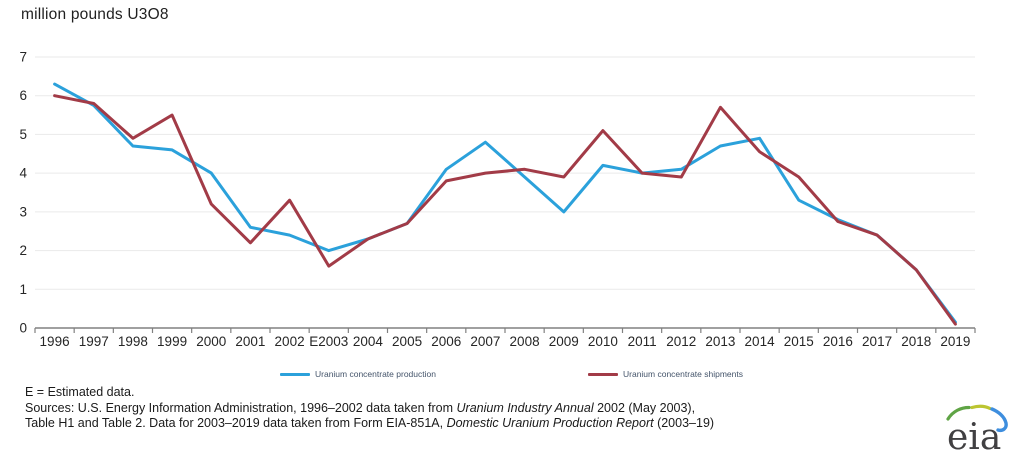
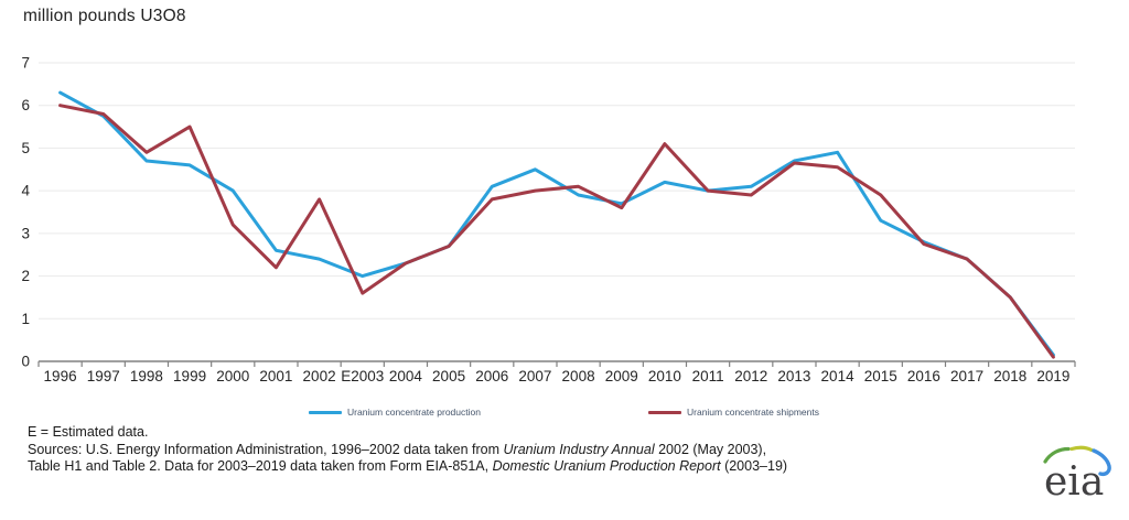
Uranium concentrate shipments/2002: 3.3 -> 3.8
Uranium concentrate production/2007: 4.8 -> 4.5
Uranium concentrate production/2009: 3.0 -> 3.7
Uranium concentrate shipments/2009: 3.9 -> 3.6
Uranium concentrate shipments/2013: 5.7 -> 4.7
